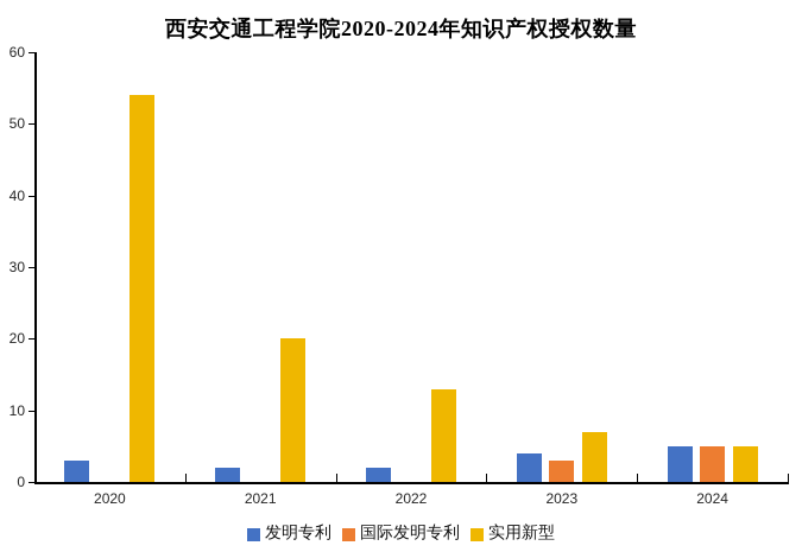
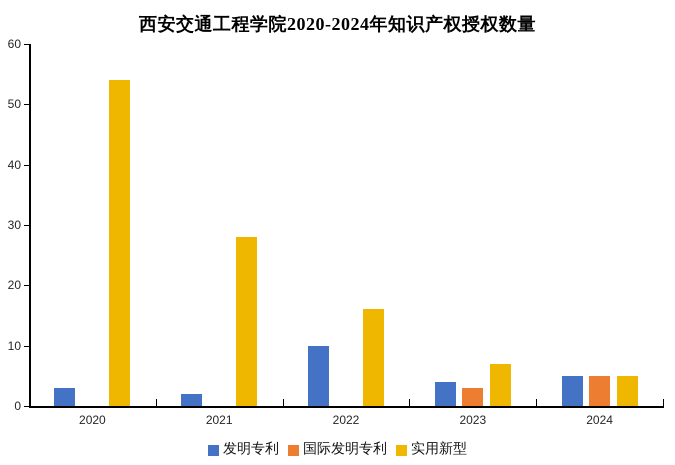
实用新型/2021: 20 -> 28
发明专利/2022: 2 -> 10
实用新型/2022: 13 -> 16
